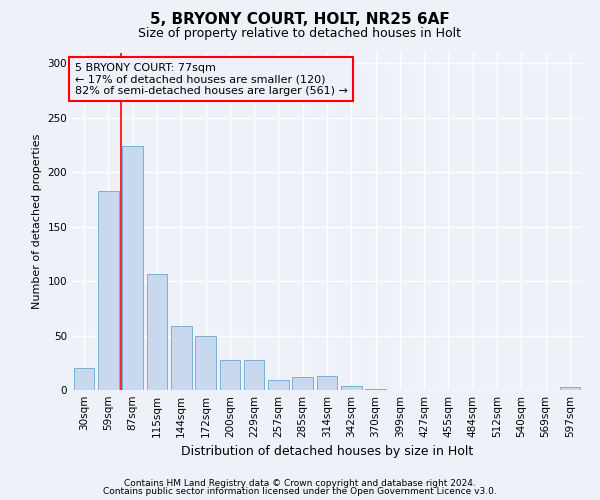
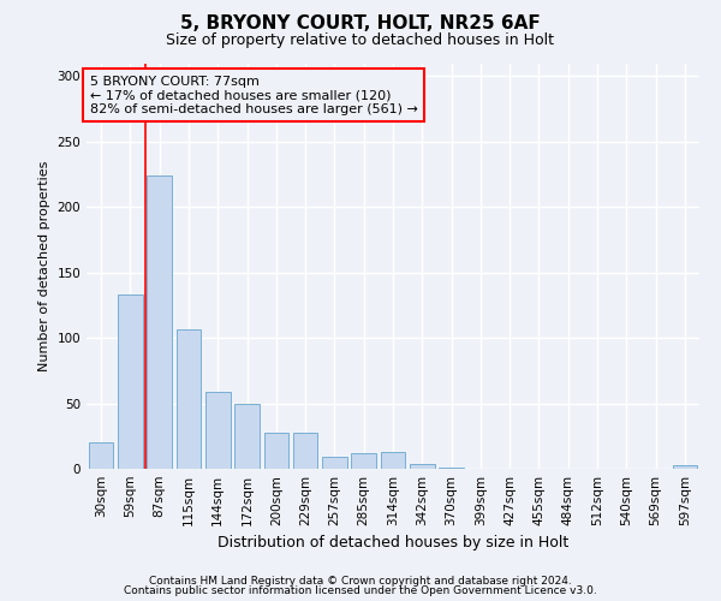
59sqm: 183 -> 133
